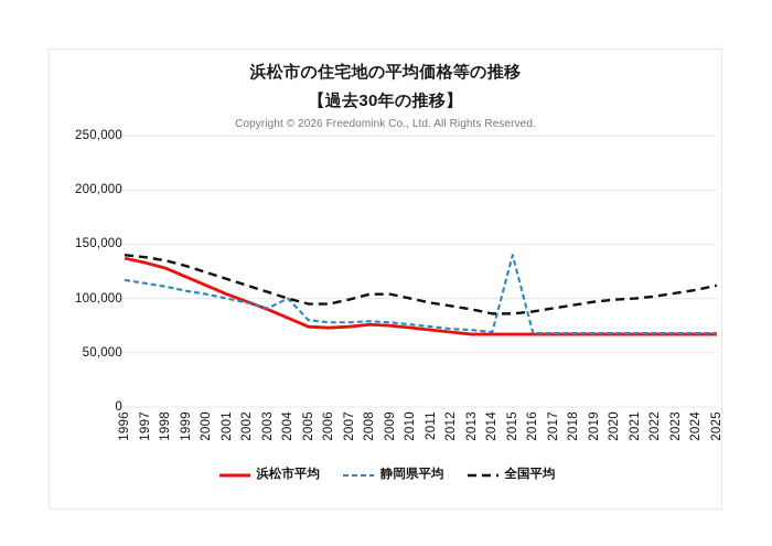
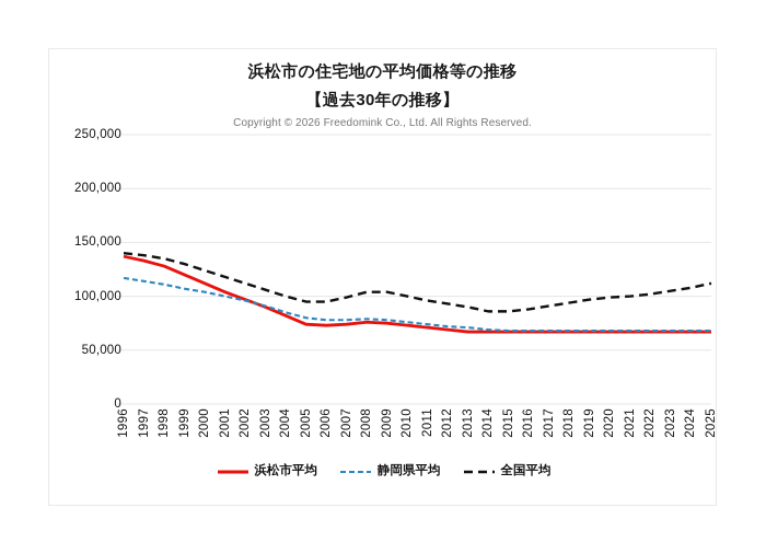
静岡県平均/2004: 100000 -> 80000
静岡県平均/2015: 140000 -> 70000
